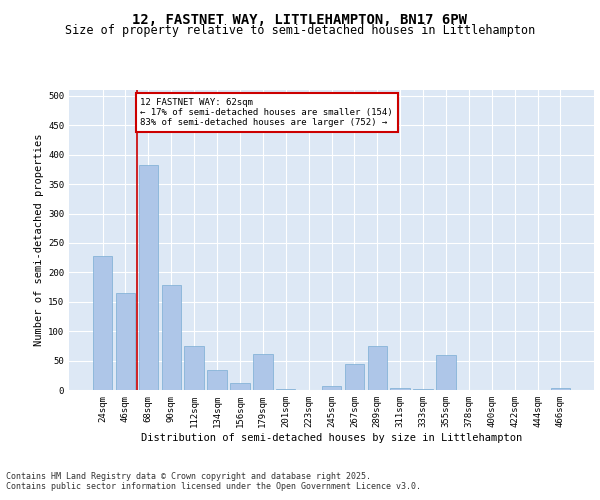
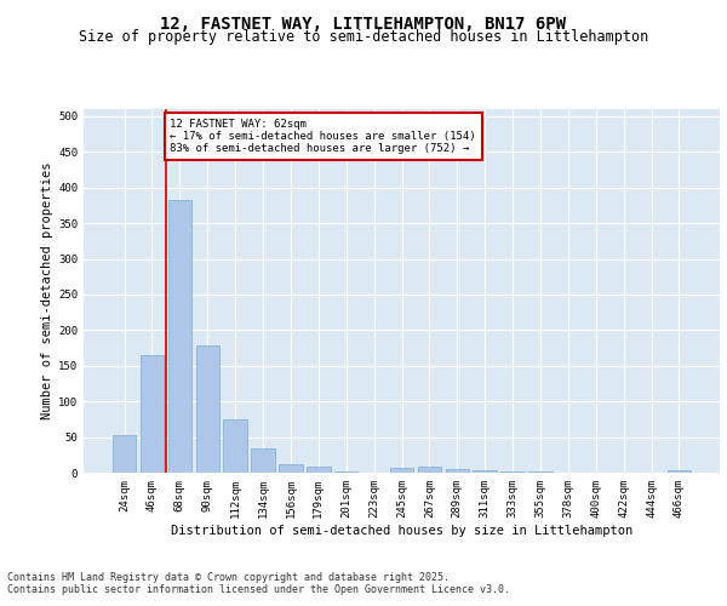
24sqm: 228 -> 52
179sqm: 62 -> 8
267sqm: 44 -> 8
289sqm: 74 -> 5
355sqm: 60 -> 1
